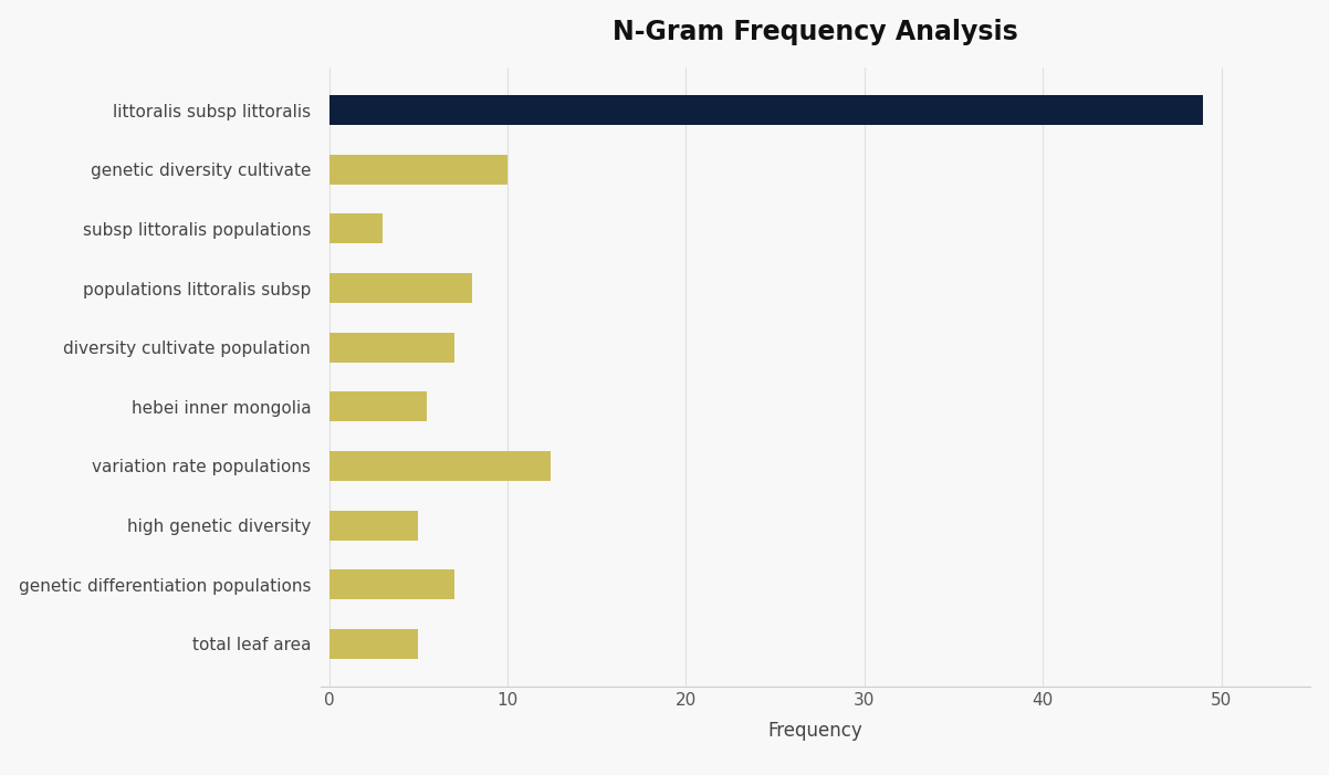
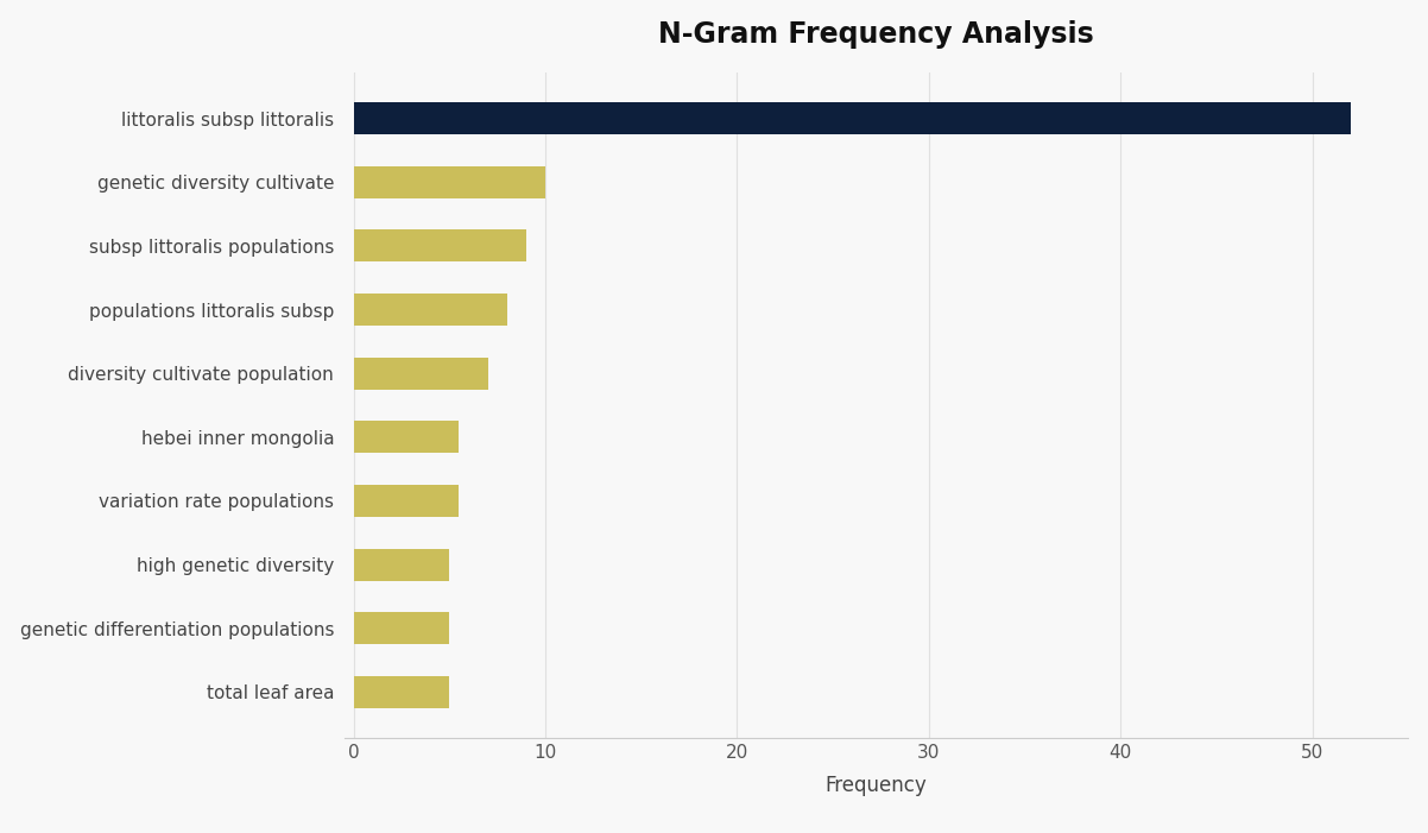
littoralis subsp littoralis: 49.0 -> 52.0
subsp littoralis populations: 3.0 -> 9.0
variation rate populations: 12.4 -> 5.5
genetic differentiation populations: 7.0 -> 5.0
